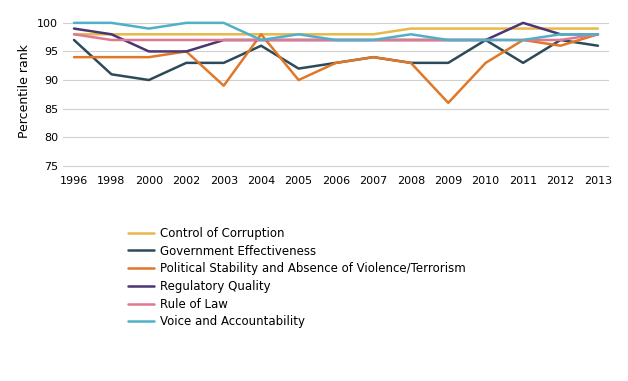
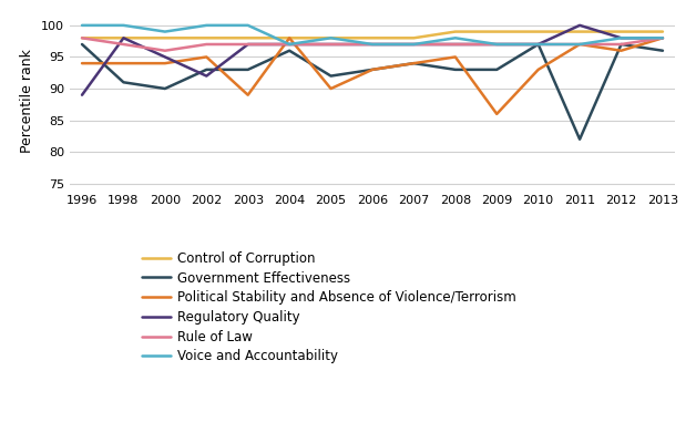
Regulatory Quality/1996: 99 -> 89
Rule of Law/2000: 97 -> 96
Regulatory Quality/2002: 95 -> 92
Political Stability and Absence of Violence/Terrorism/2008: 93 -> 95
Government Effectiveness/2011: 93 -> 82
